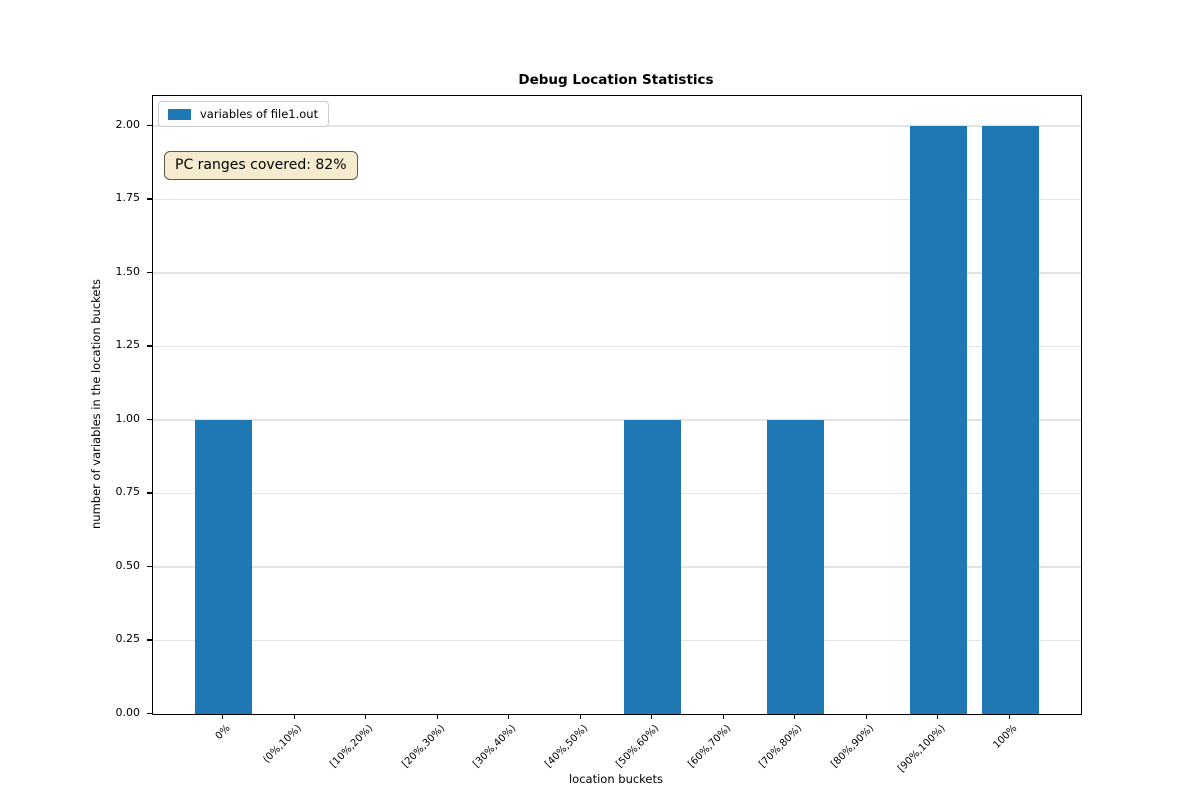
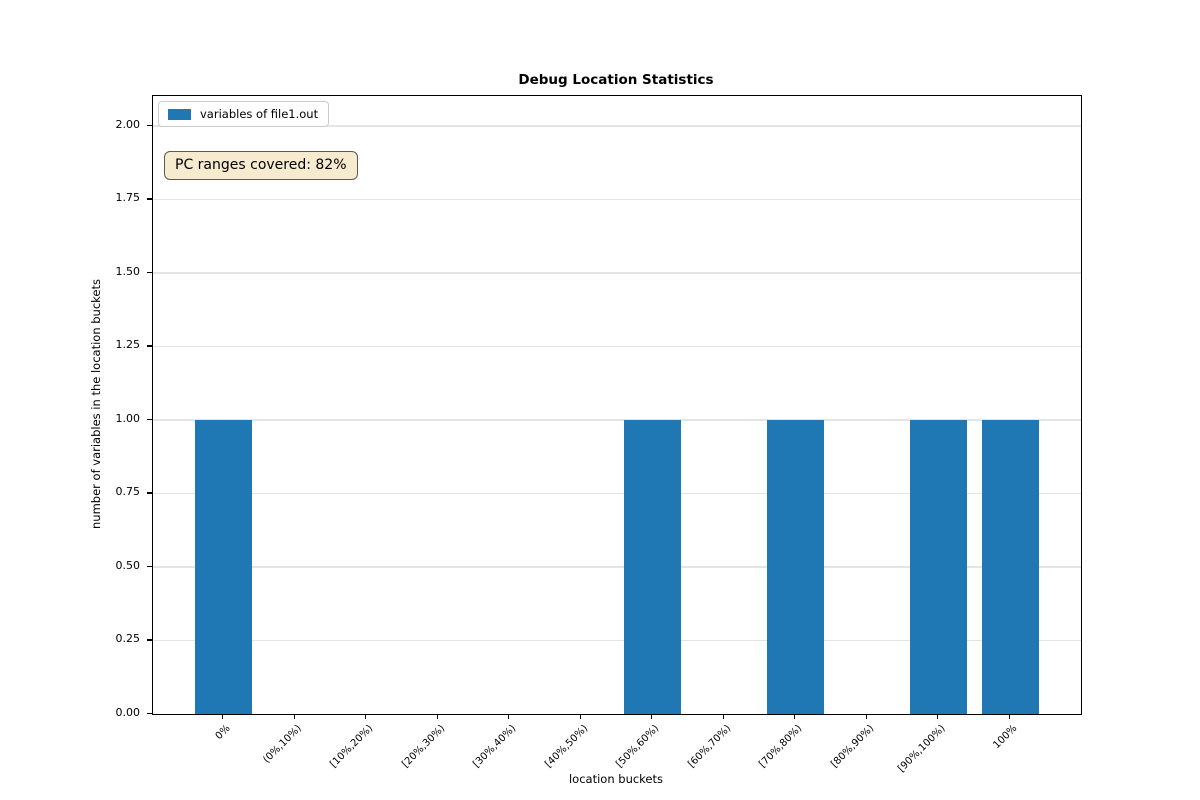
[90%,100%): 2 -> 1
100%: 2 -> 1
